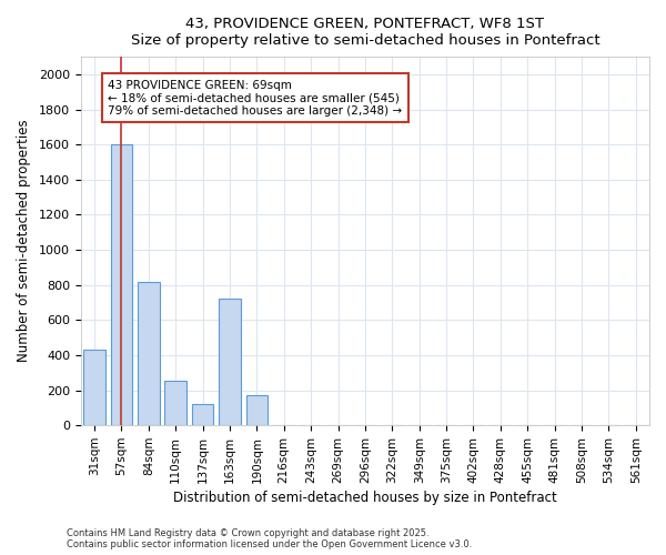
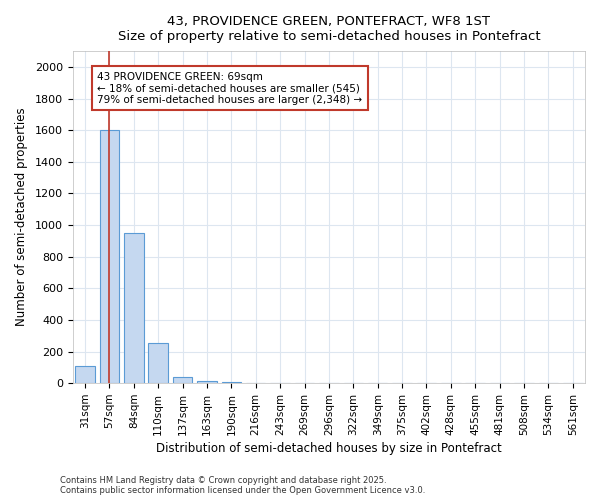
31sqm: 430 -> 110
84sqm: 820 -> 950
137sqm: 120 -> 40
163sqm: 720 -> 20
190sqm: 170 -> 10
